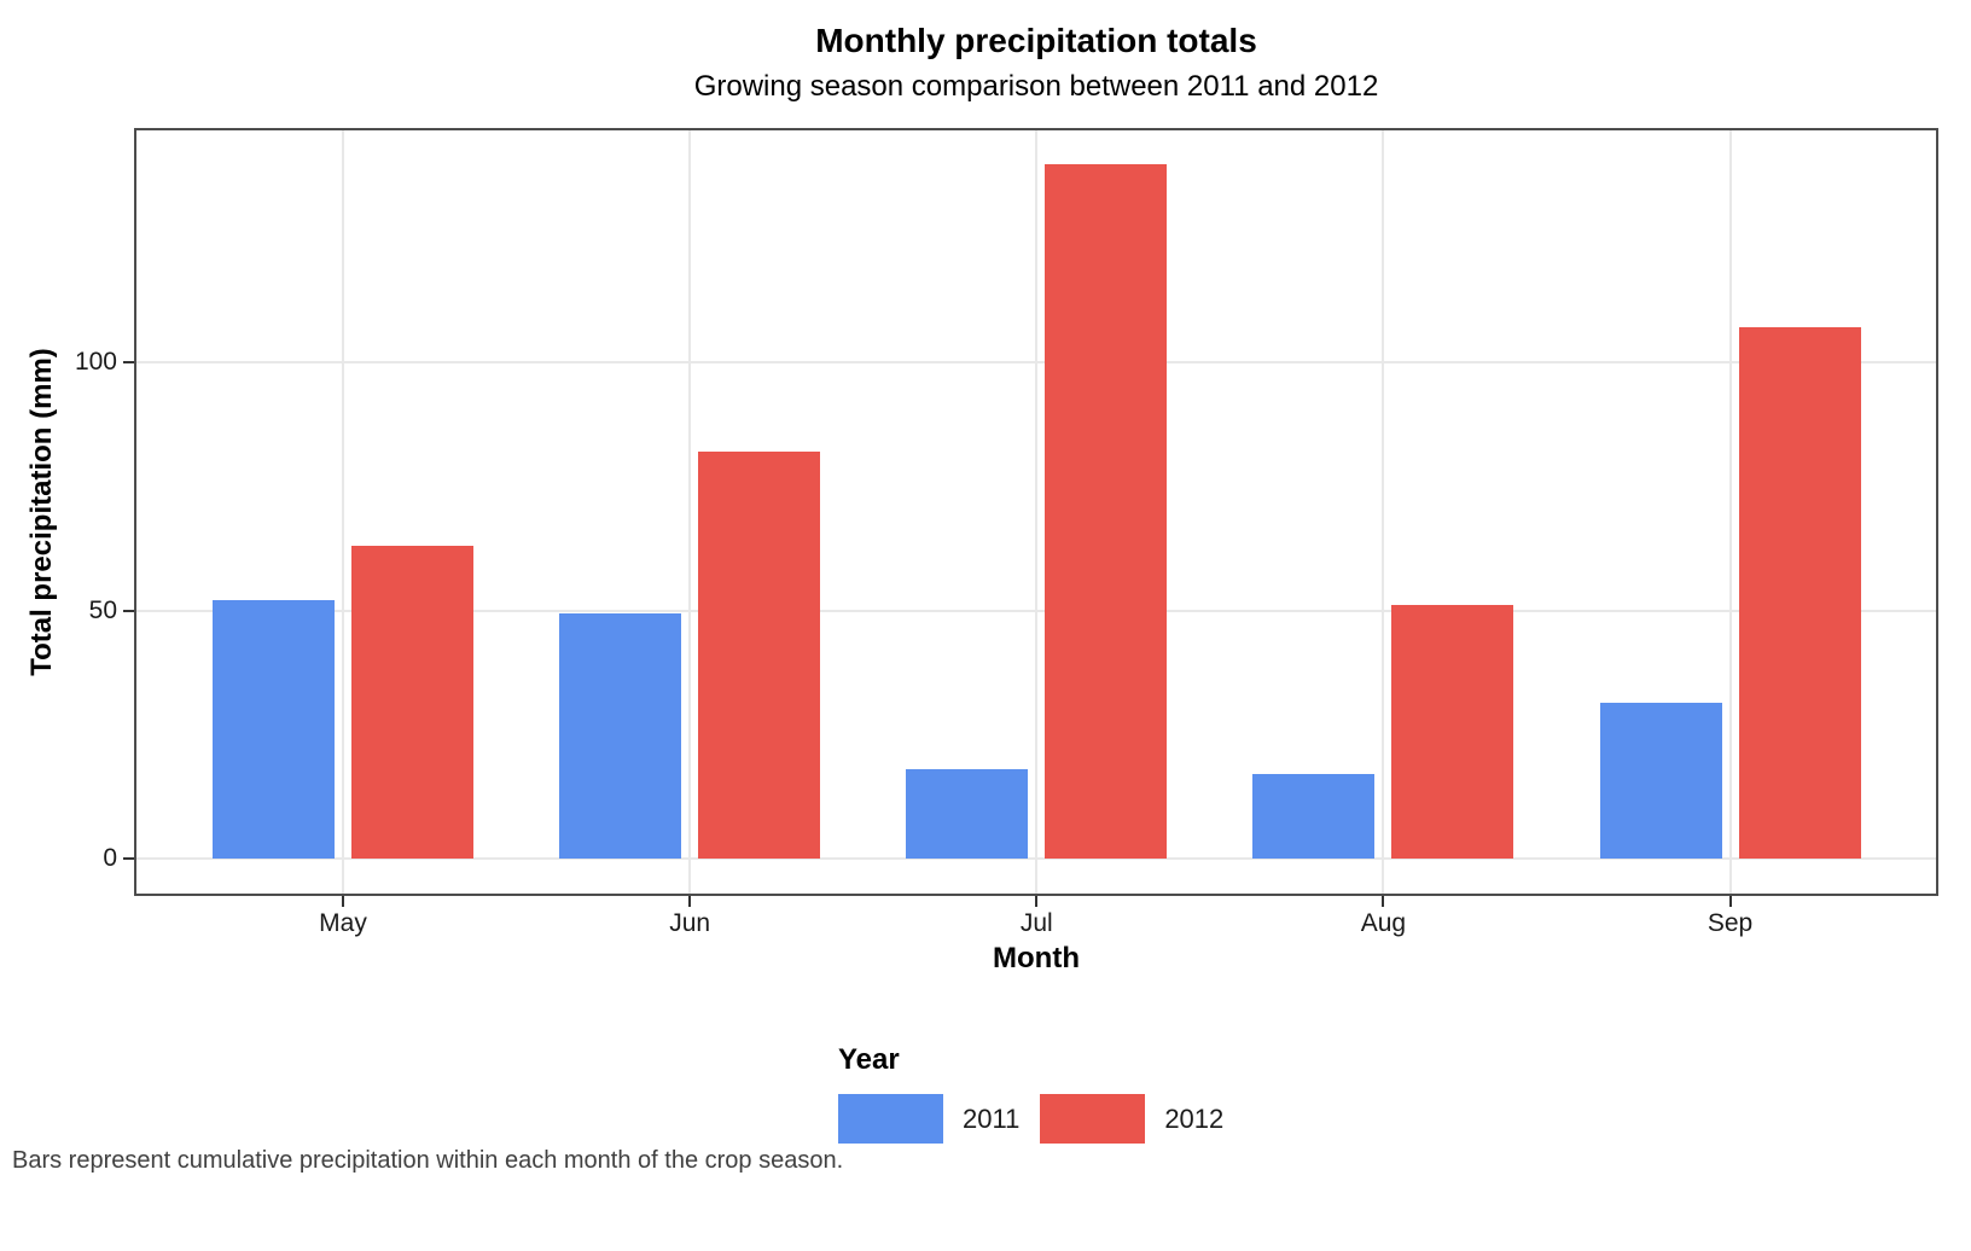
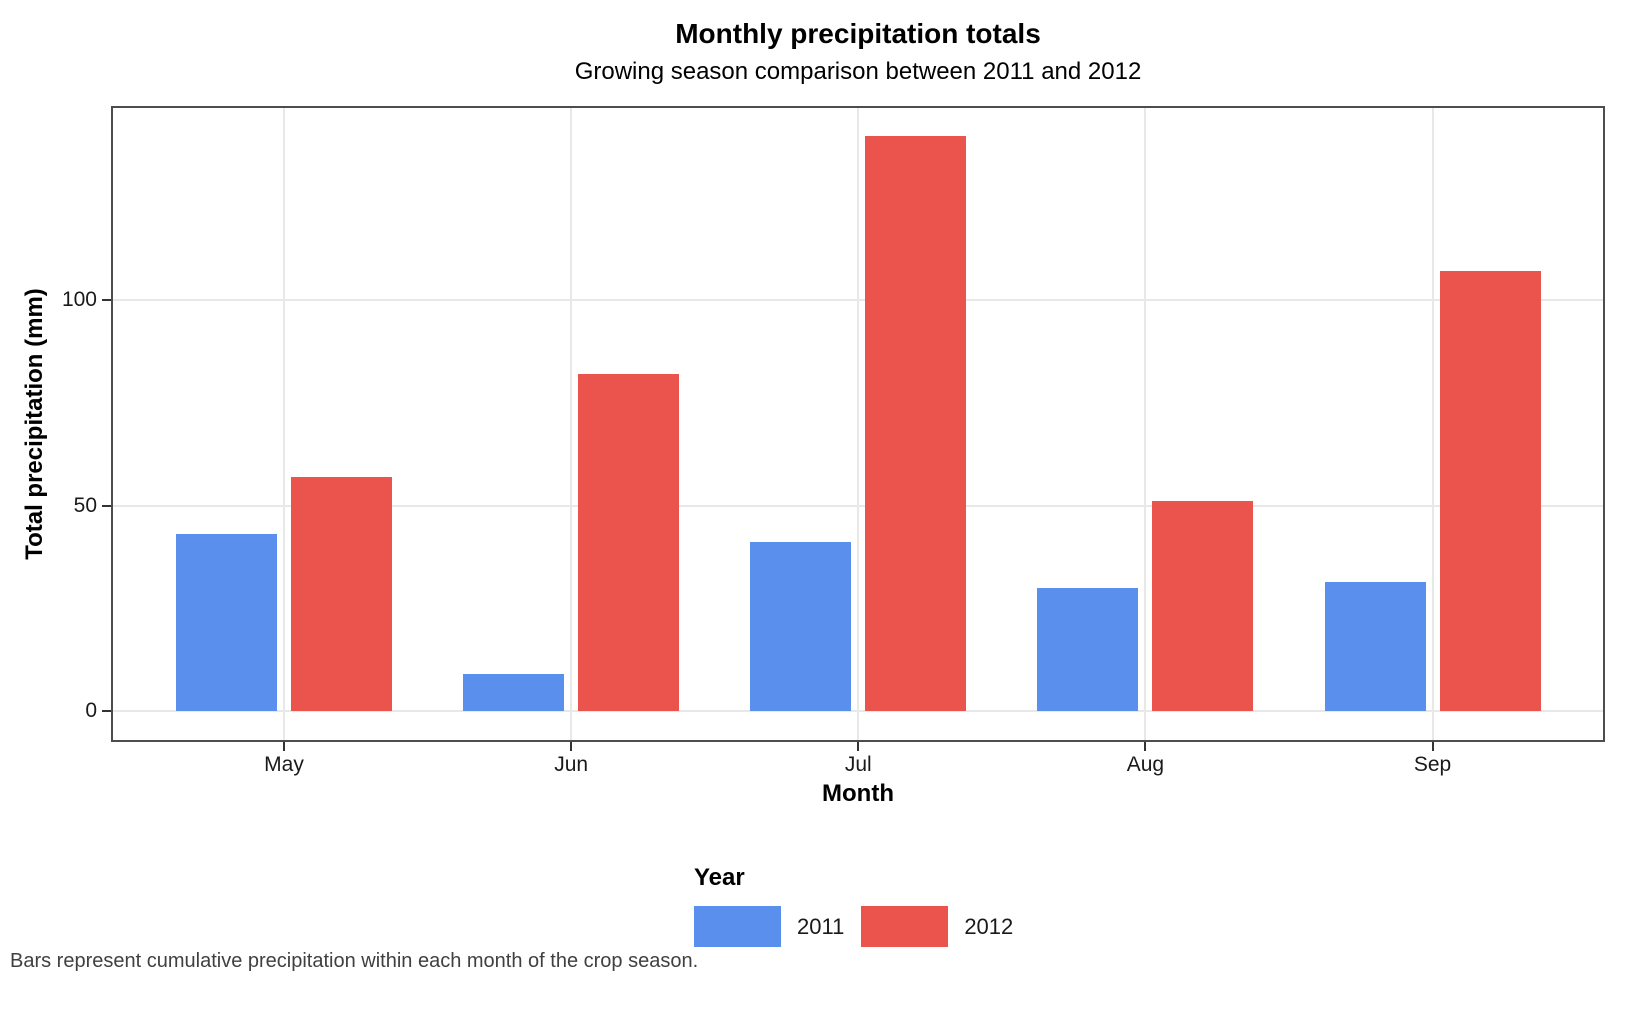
2011/May: 52 -> 43
2012/May: 63 -> 57
2011/Jun: 50 -> 9
2011/Jul: 18 -> 41
2011/Aug: 17 -> 30
